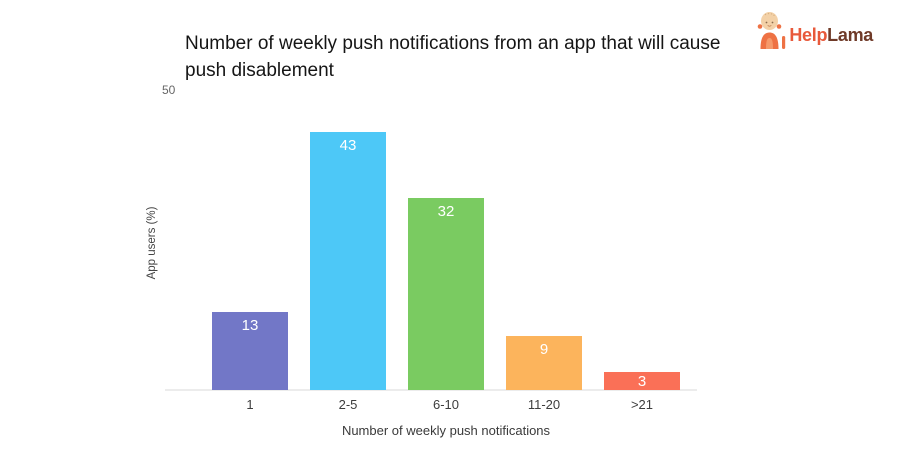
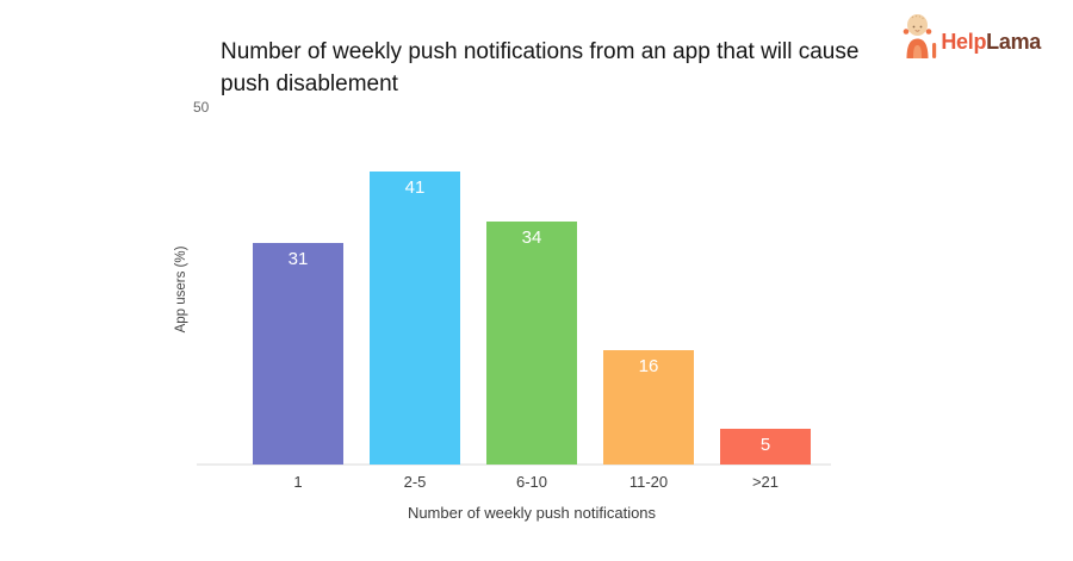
1: 13 -> 31
2-5: 43 -> 41
6-10: 32 -> 34
11-20: 9 -> 16
>21: 3 -> 5
